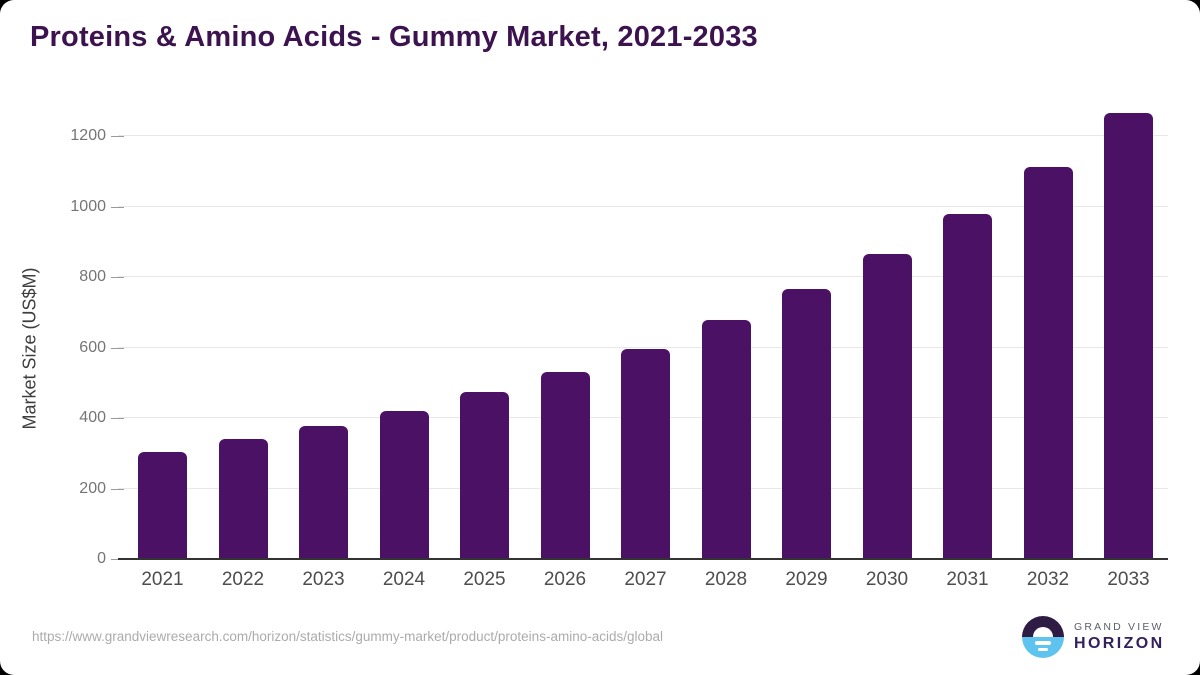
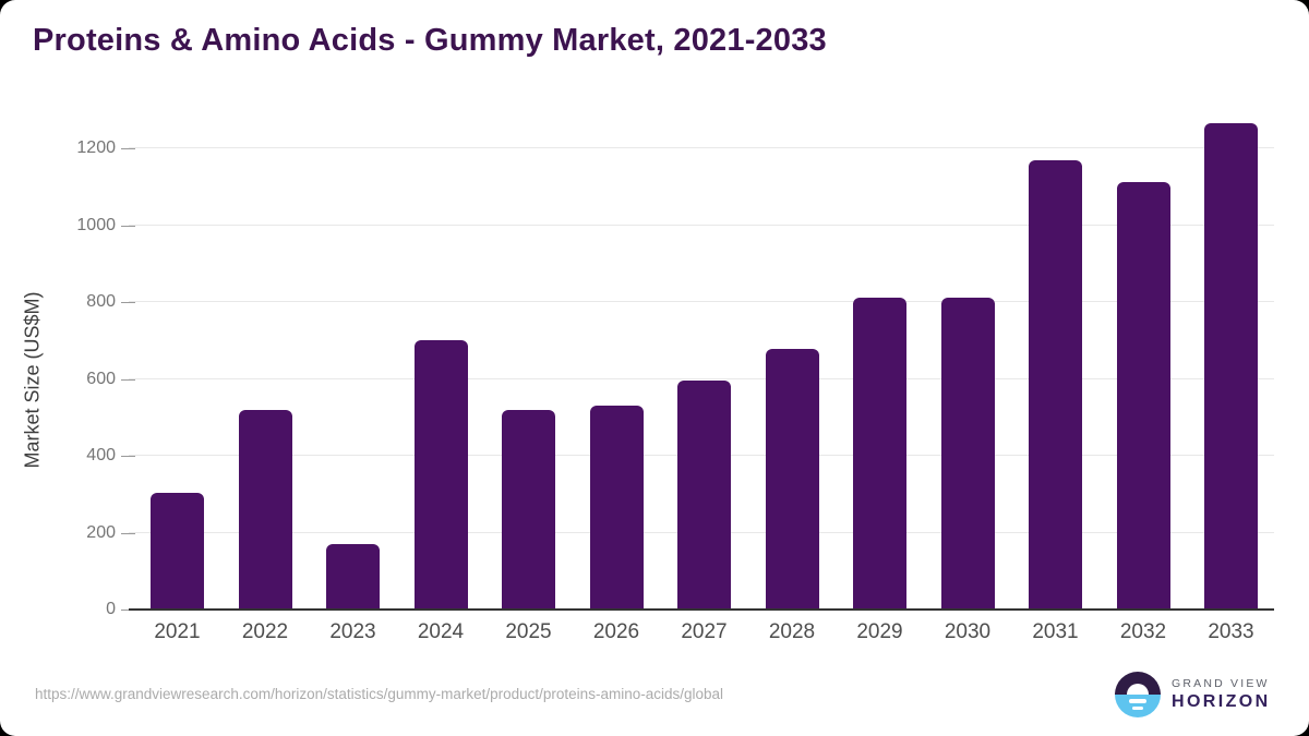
2022: 340 -> 520
2023: 380 -> 170
2024: 420 -> 700
2025: 470 -> 520
2029: 770 -> 810
2030: 860 -> 810
2031: 980 -> 1170
